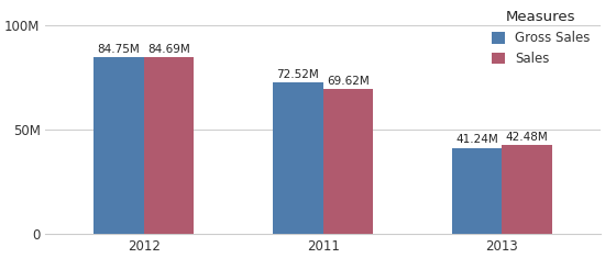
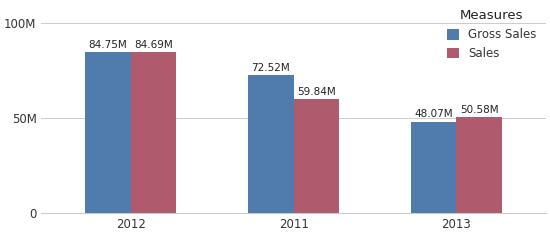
Sales/2011: 69.62M -> 59.84M
Gross Sales/2013: 41.24M -> 48.07M
Sales/2013: 42.48M -> 50.58M
